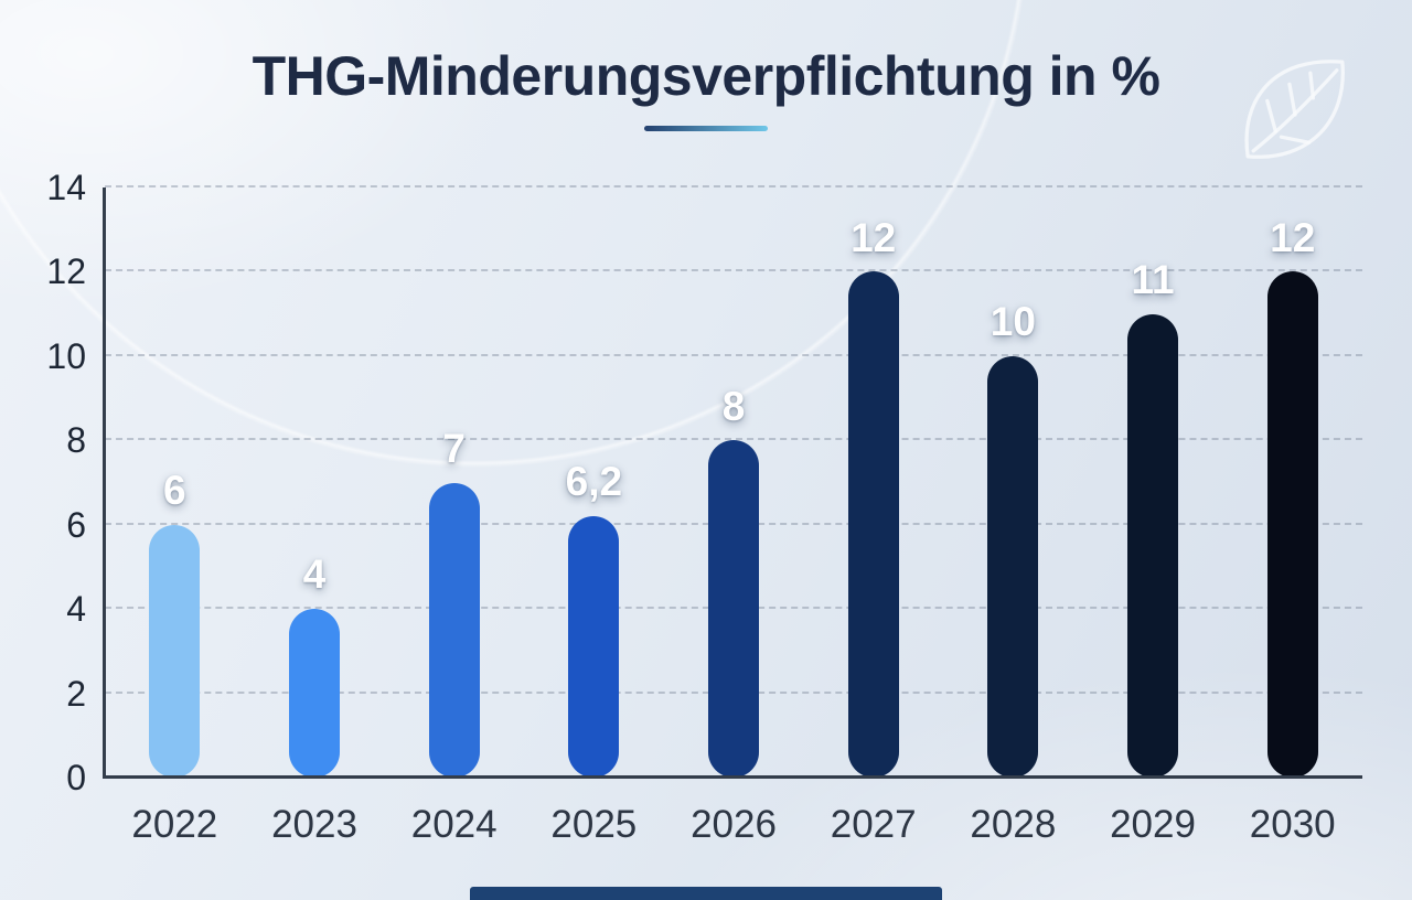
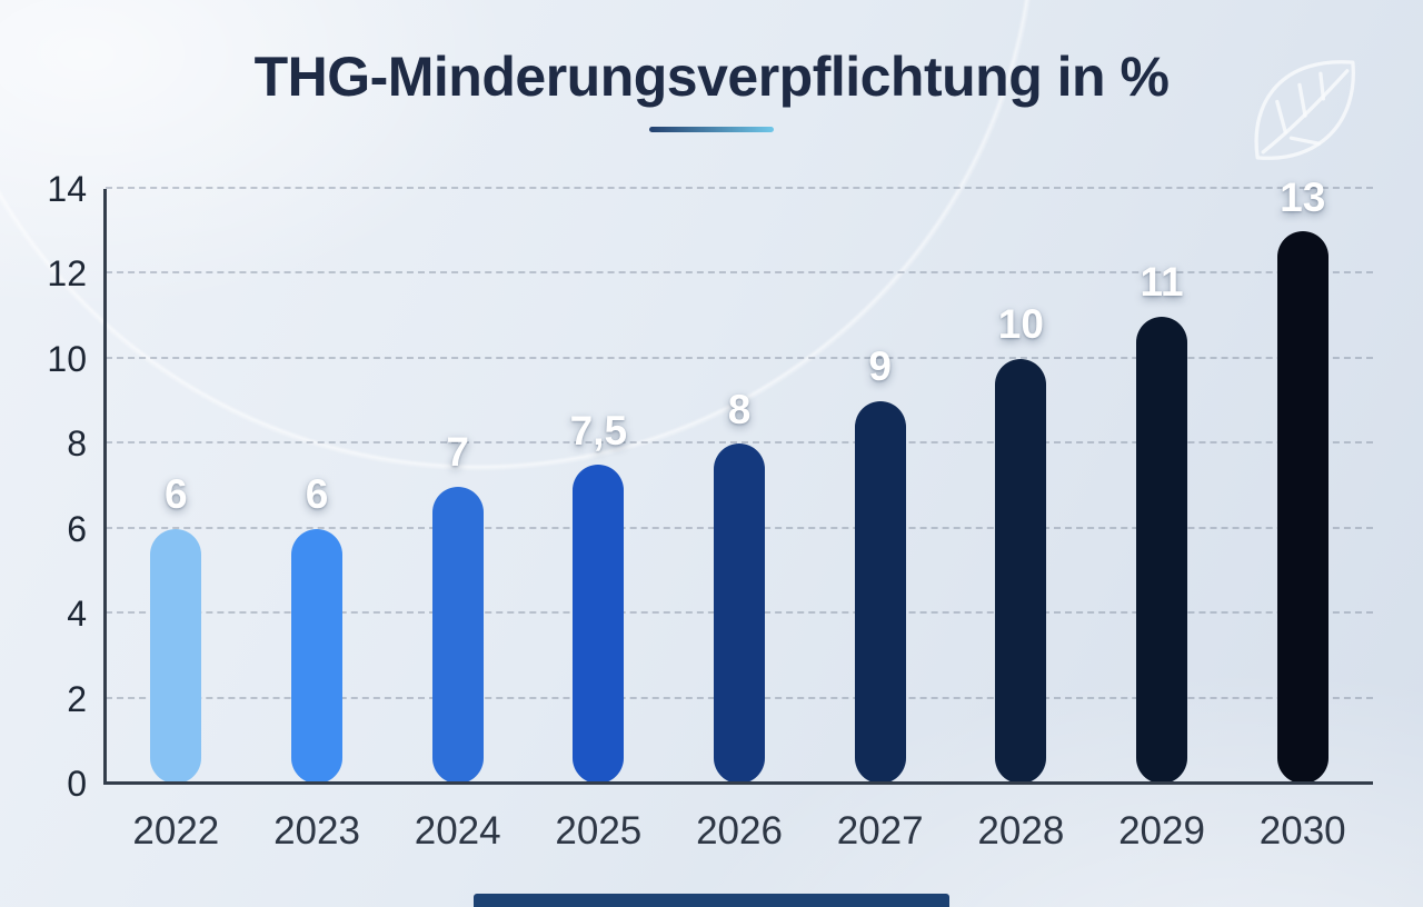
2023: 4 -> 6
2025: 6,2 -> 7,5
2027: 12 -> 9
2030: 12 -> 13
